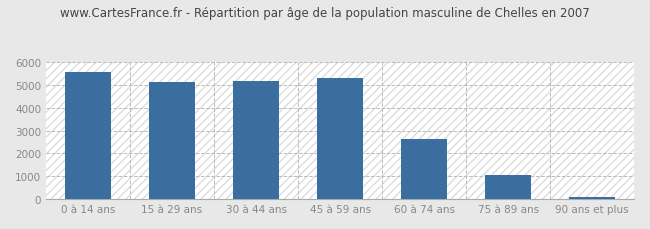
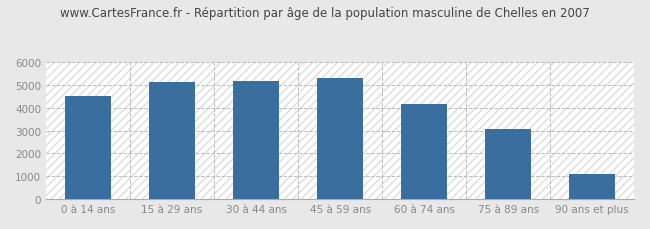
0 à 14 ans: 5580 -> 4500
60 à 74 ans: 2640 -> 4150
75 à 89 ans: 1040 -> 3050
90 ans et plus: 80 -> 1100
